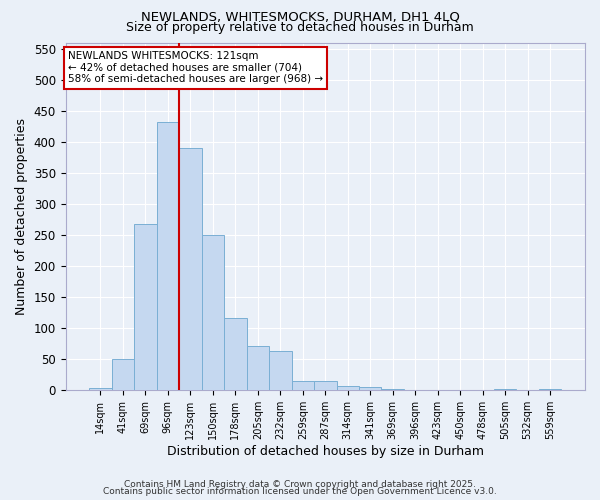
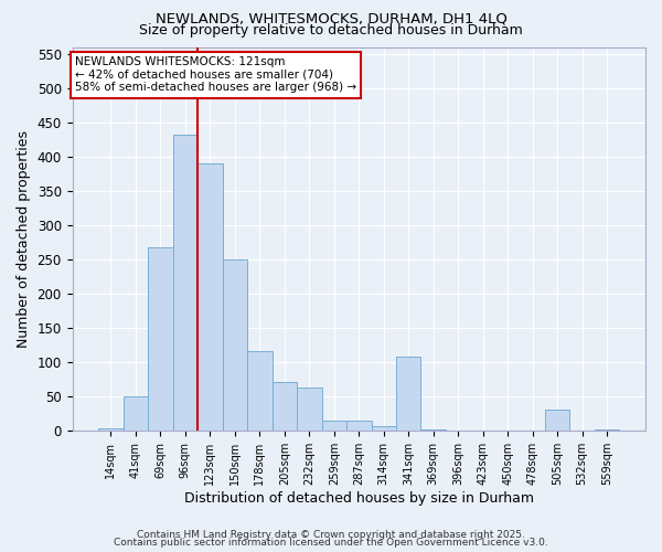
341sqm: 5 -> 108
505sqm: 1 -> 30
